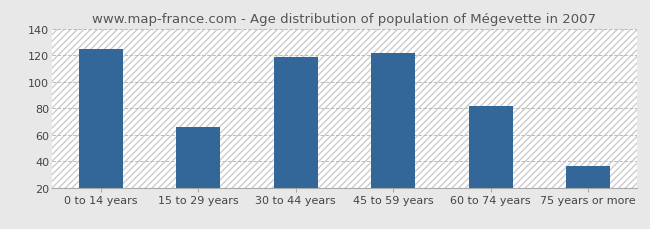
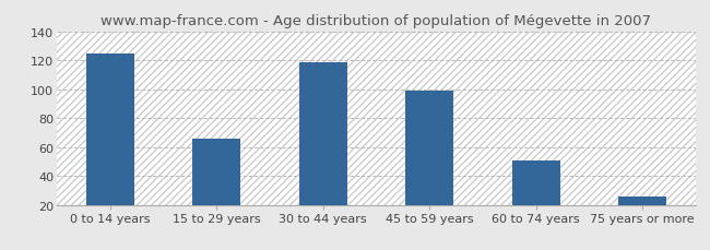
45 to 59 years: 122 -> 99
60 to 74 years: 82 -> 51
75 years or more: 36 -> 26
